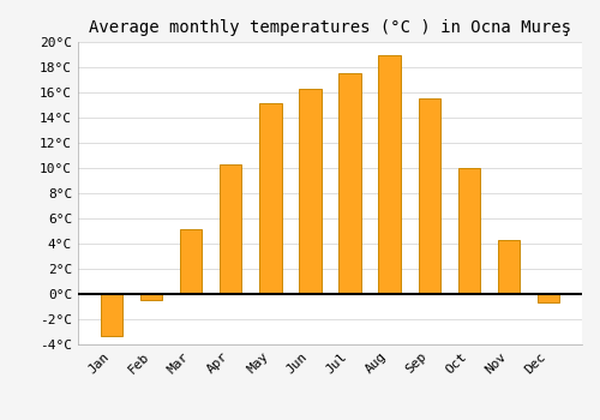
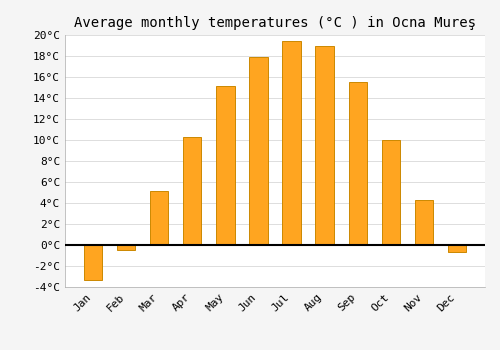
Jun: 16.3°C -> 17.9°C
Jul: 17.5°C -> 19.4°C
